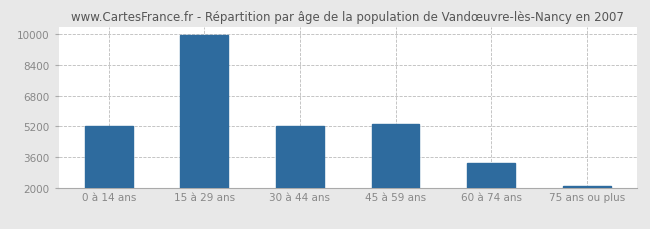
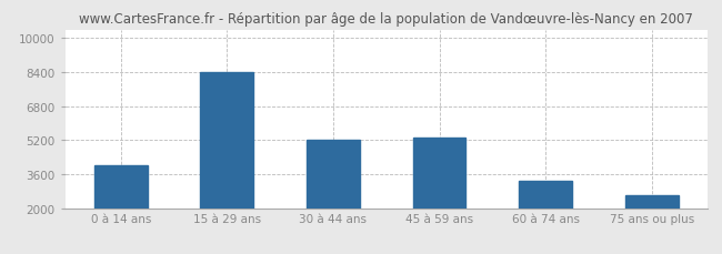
0 à 14 ans: 5200 -> 4000
15 à 29 ans: 10000 -> 8400
75 ans ou plus: 2100 -> 2600
